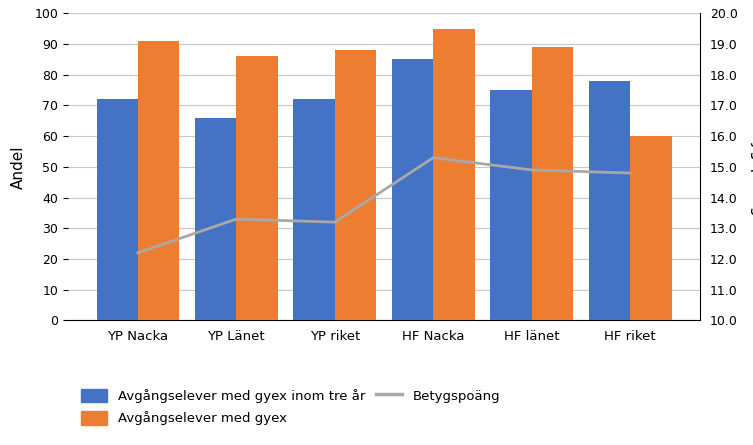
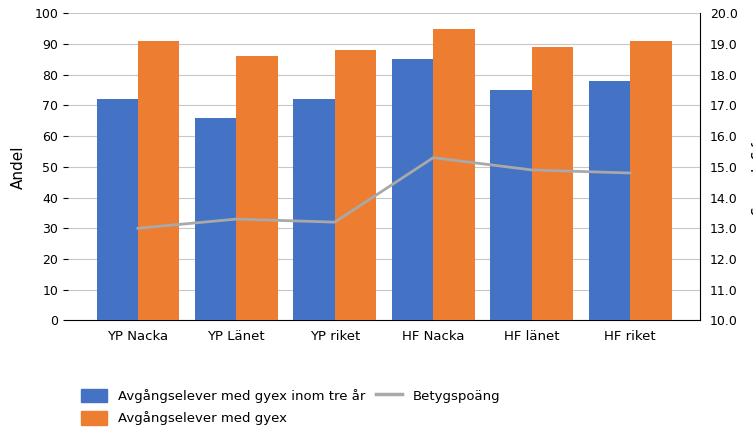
Betygspoäng/YP Nacka: 12.2 -> 13.0
Avgångselever med gyex/HF riket: 60 -> 91
